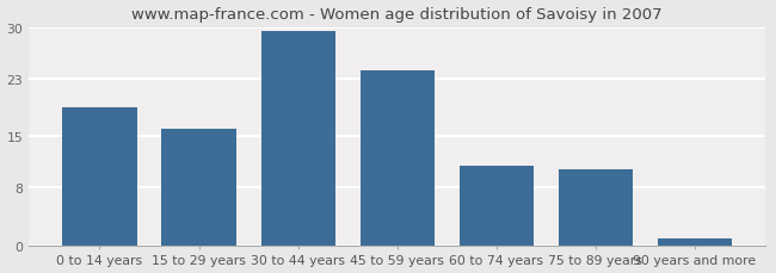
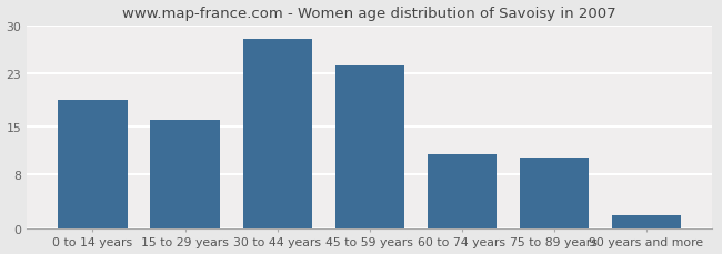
30 to 44 years: 29.5 -> 28.0
90 years and more: 1.0 -> 2.0
